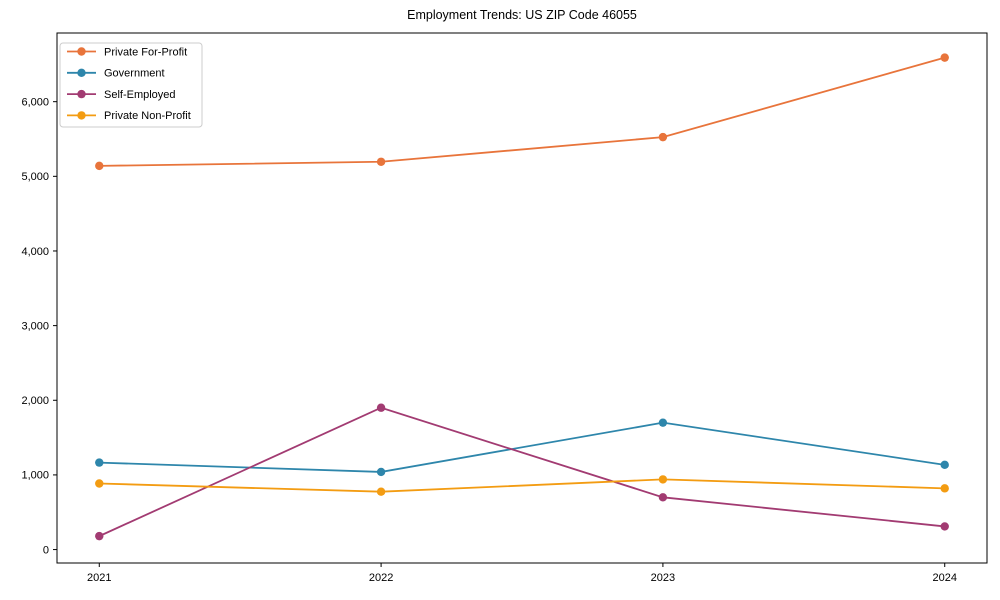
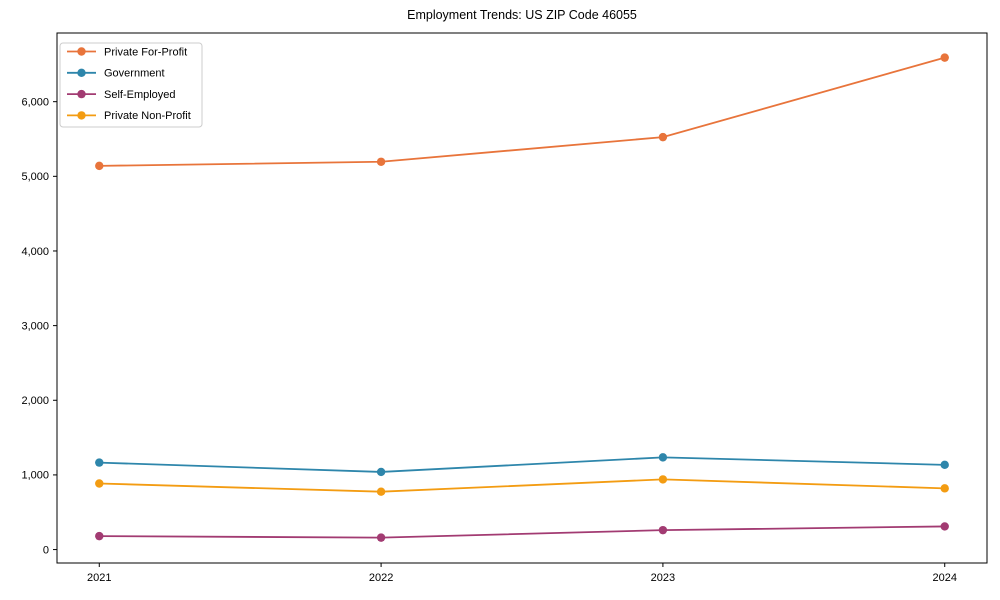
Self-Employed/2022: 1900 -> 200
Government/2023: 1700 -> 1200
Self-Employed/2023: 700 -> 300
